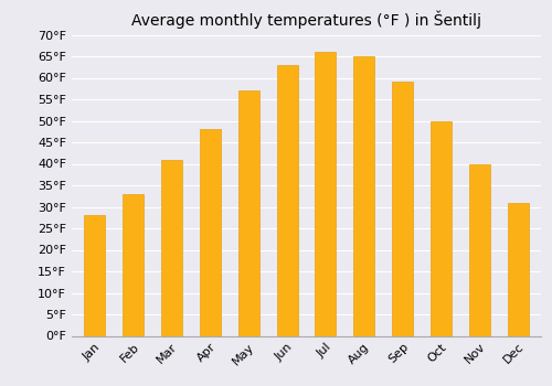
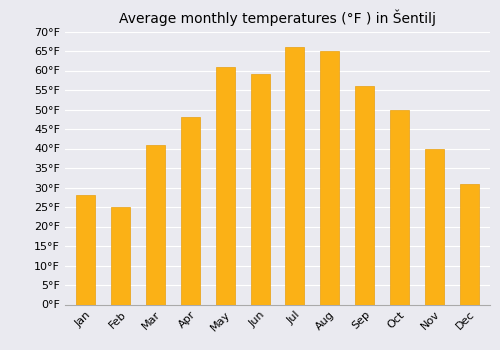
Feb: 33°F -> 25°F
May: 57°F -> 61°F
Jun: 63°F -> 59°F
Sep: 59°F -> 56°F
